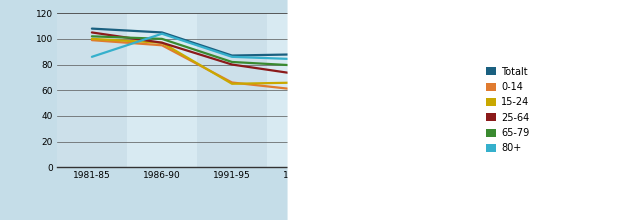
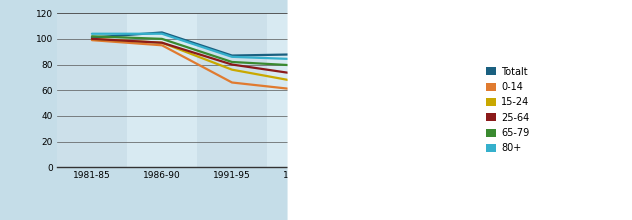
Totalt/1981-85: 108 -> 101
25-64/1981-85: 105 -> 100
80+/1981-85: 86 -> 104
15-24/1991-95: 65 -> 76
